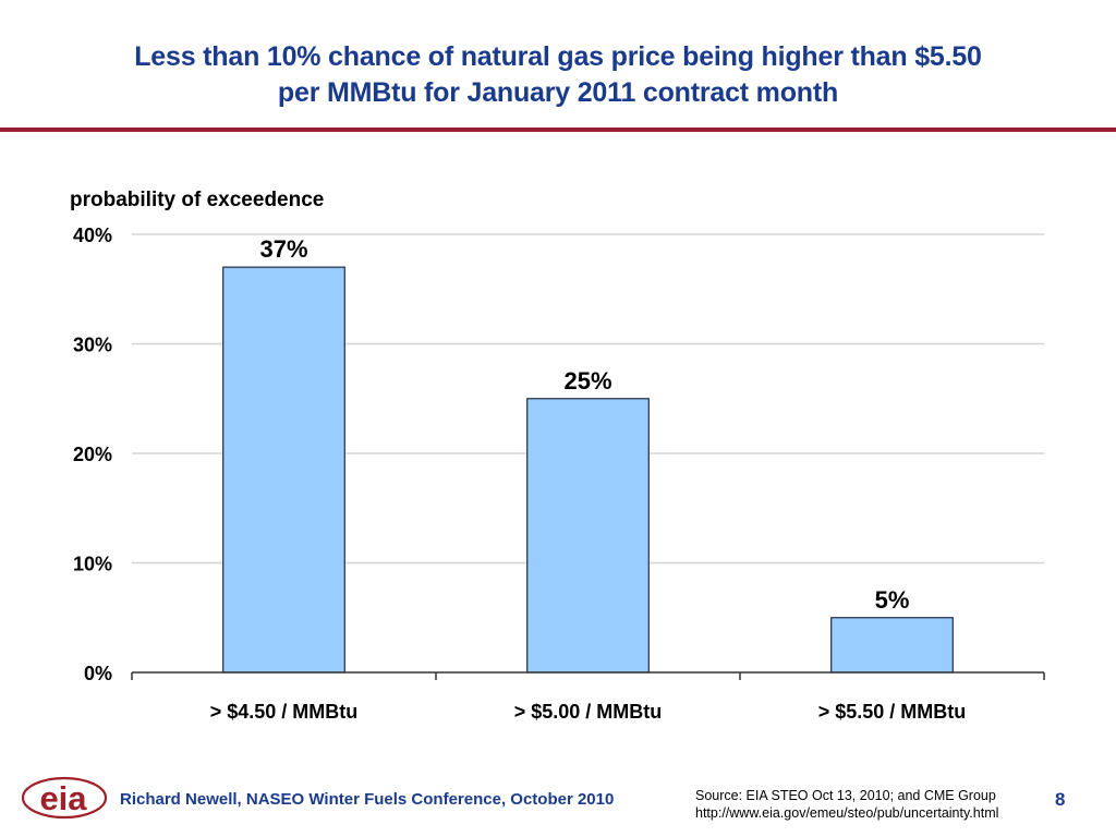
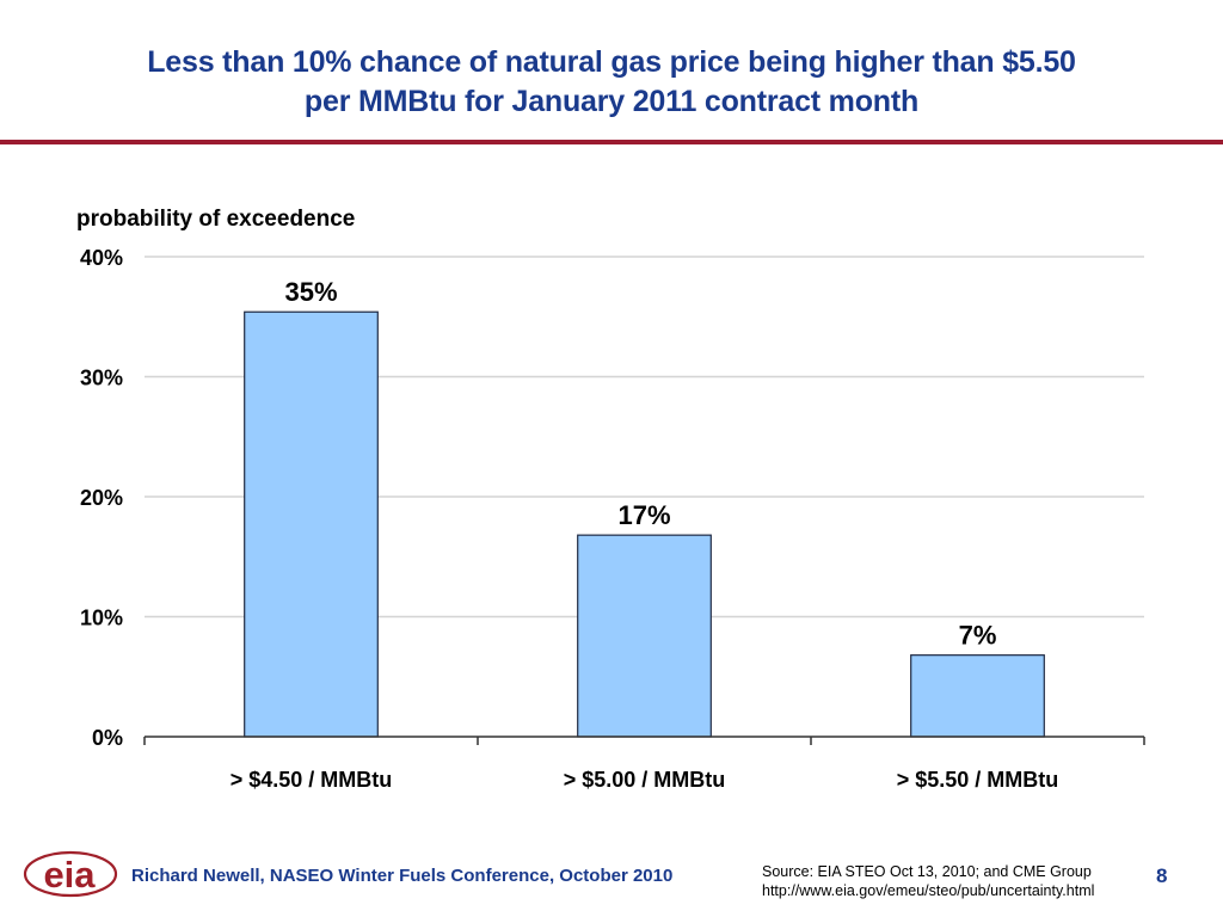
> $4.50 / MMBtu: 37% -> 35%
> $5.00 / MMBtu: 25% -> 17%
> $5.50 / MMBtu: 5% -> 7%
